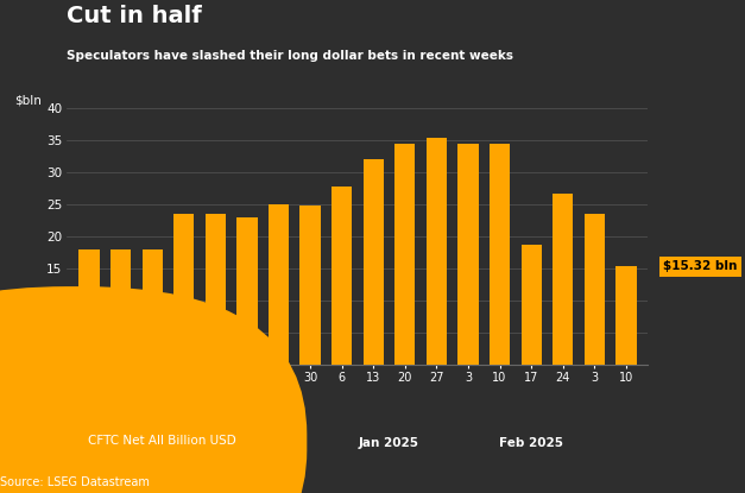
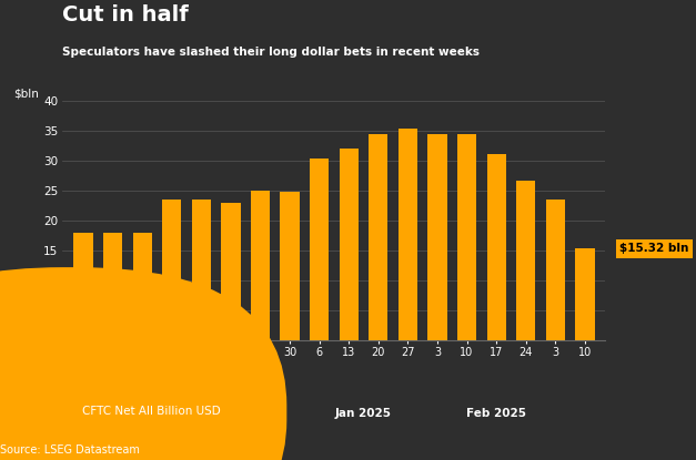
6: 27.8 -> 30.5
17: 18.8 -> 31.2
